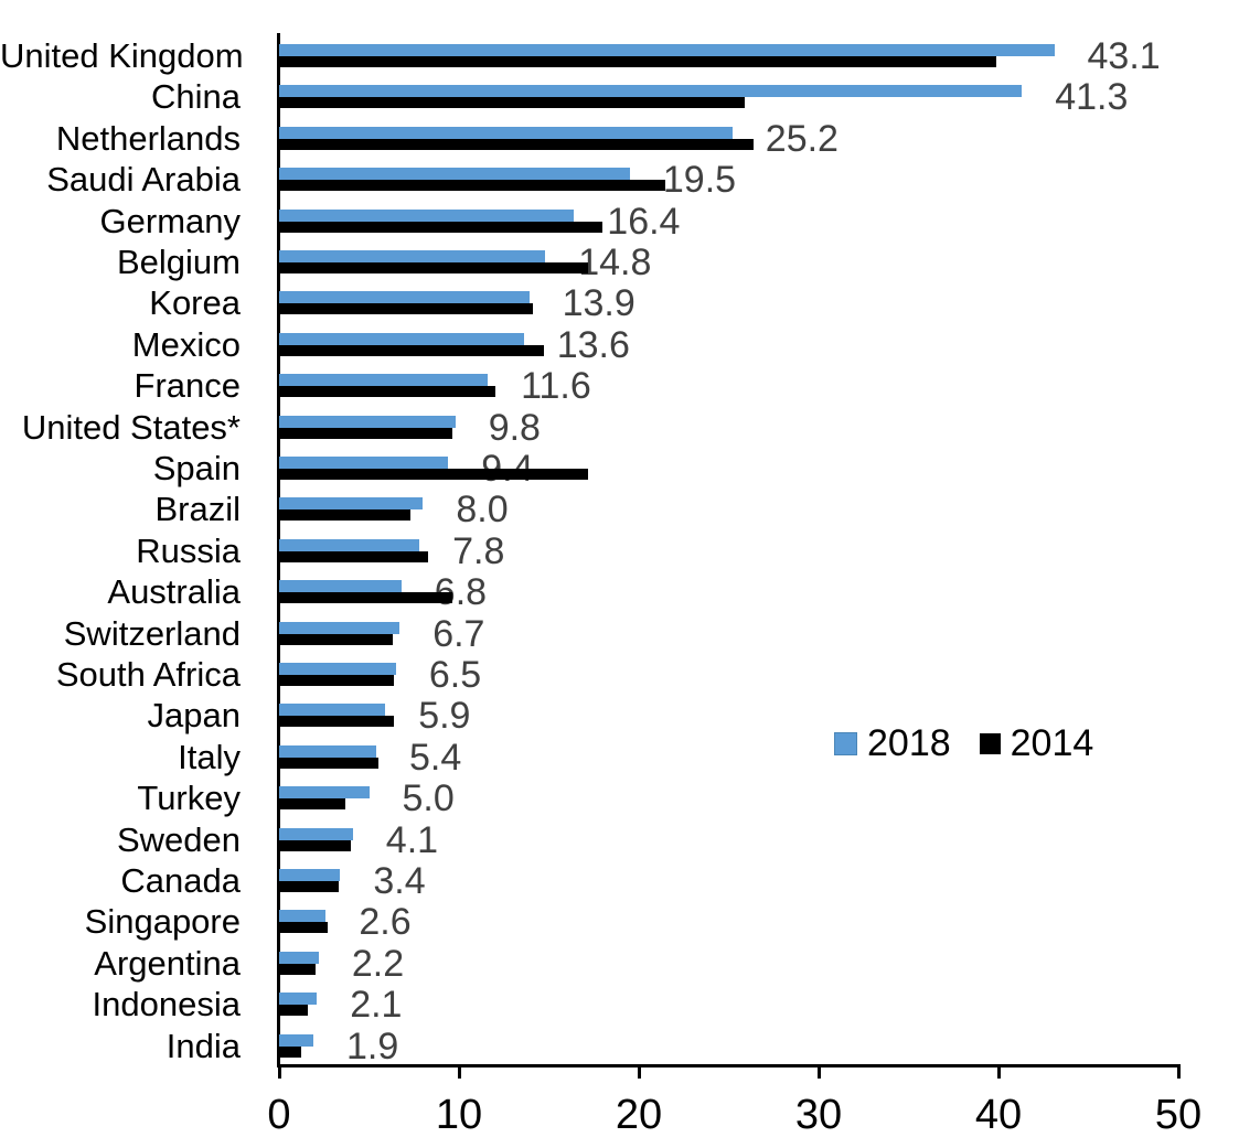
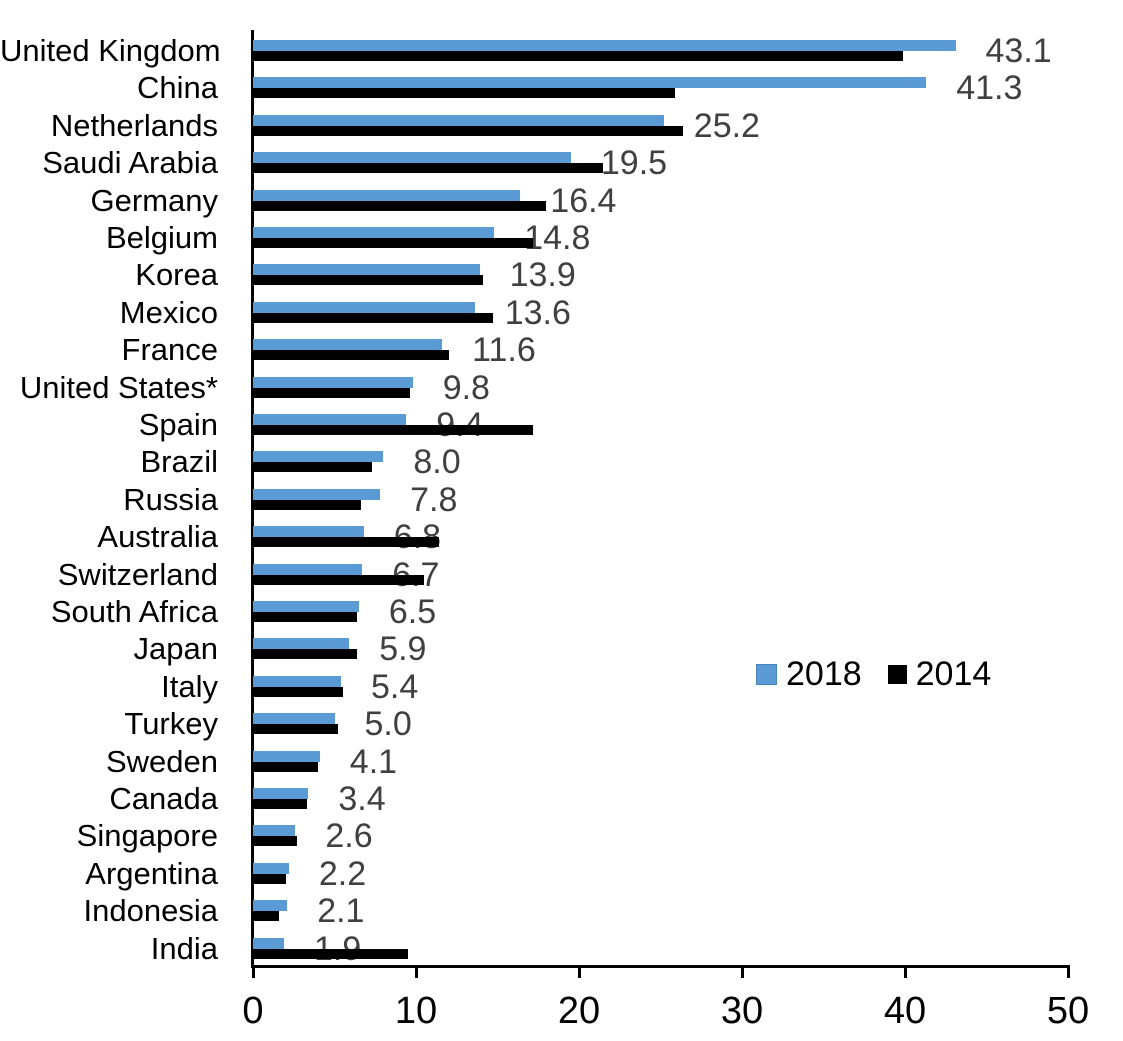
2014/Russia: 8.3 -> 6.6
2014/Australia: 9.6 -> 11.4
2014/Switzerland: 6.3 -> 10.5
2014/Turkey: 3.7 -> 5.2
2014/India: 1.2 -> 9.5
